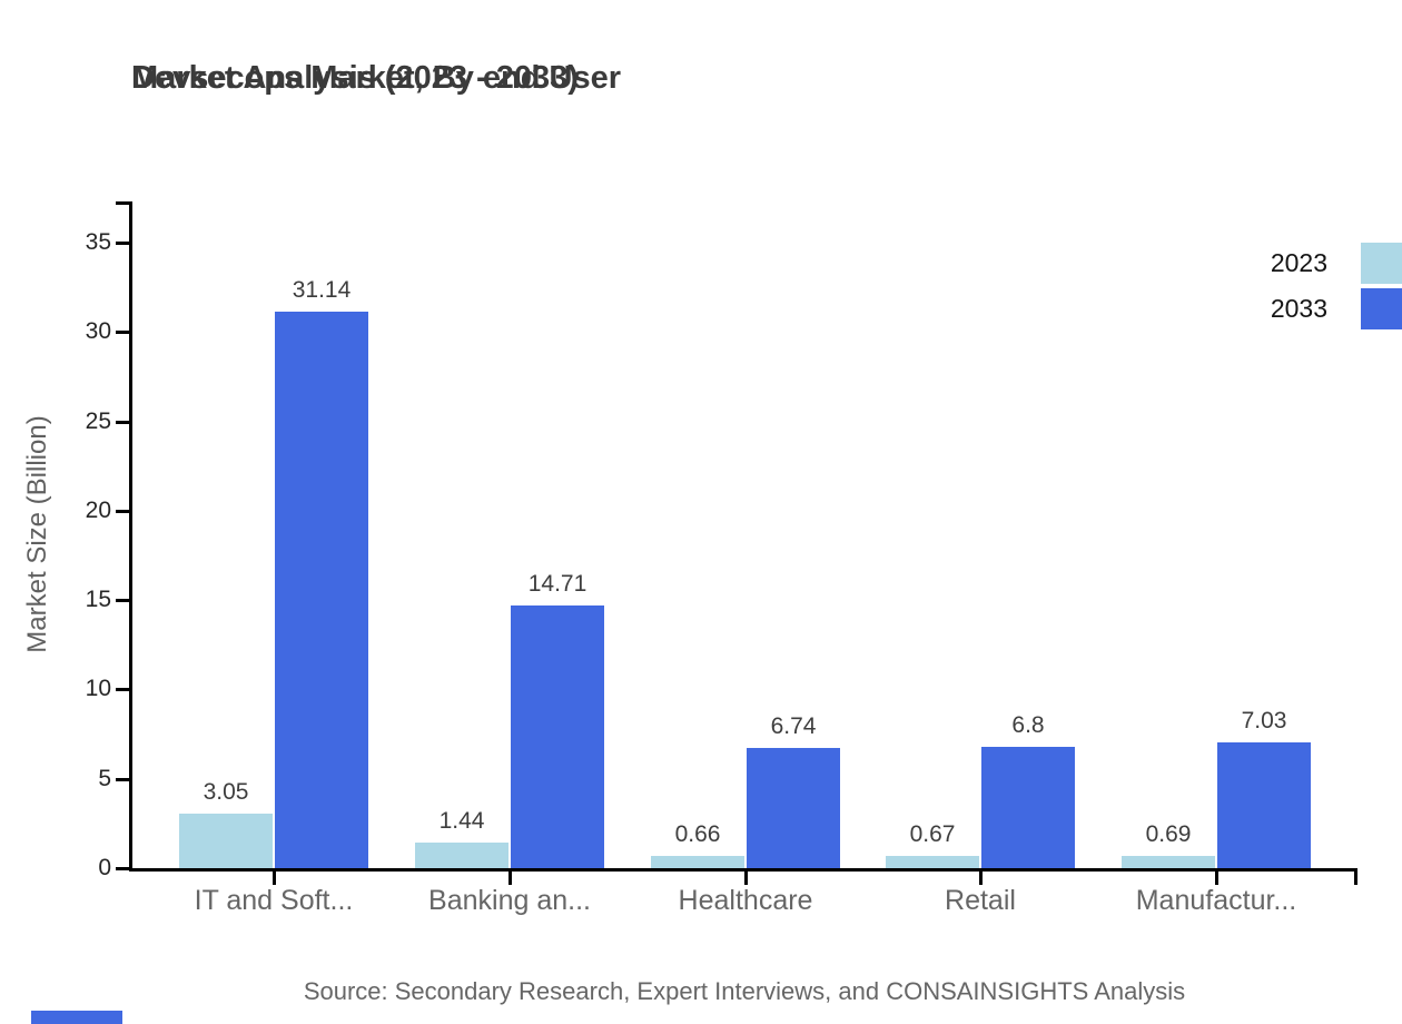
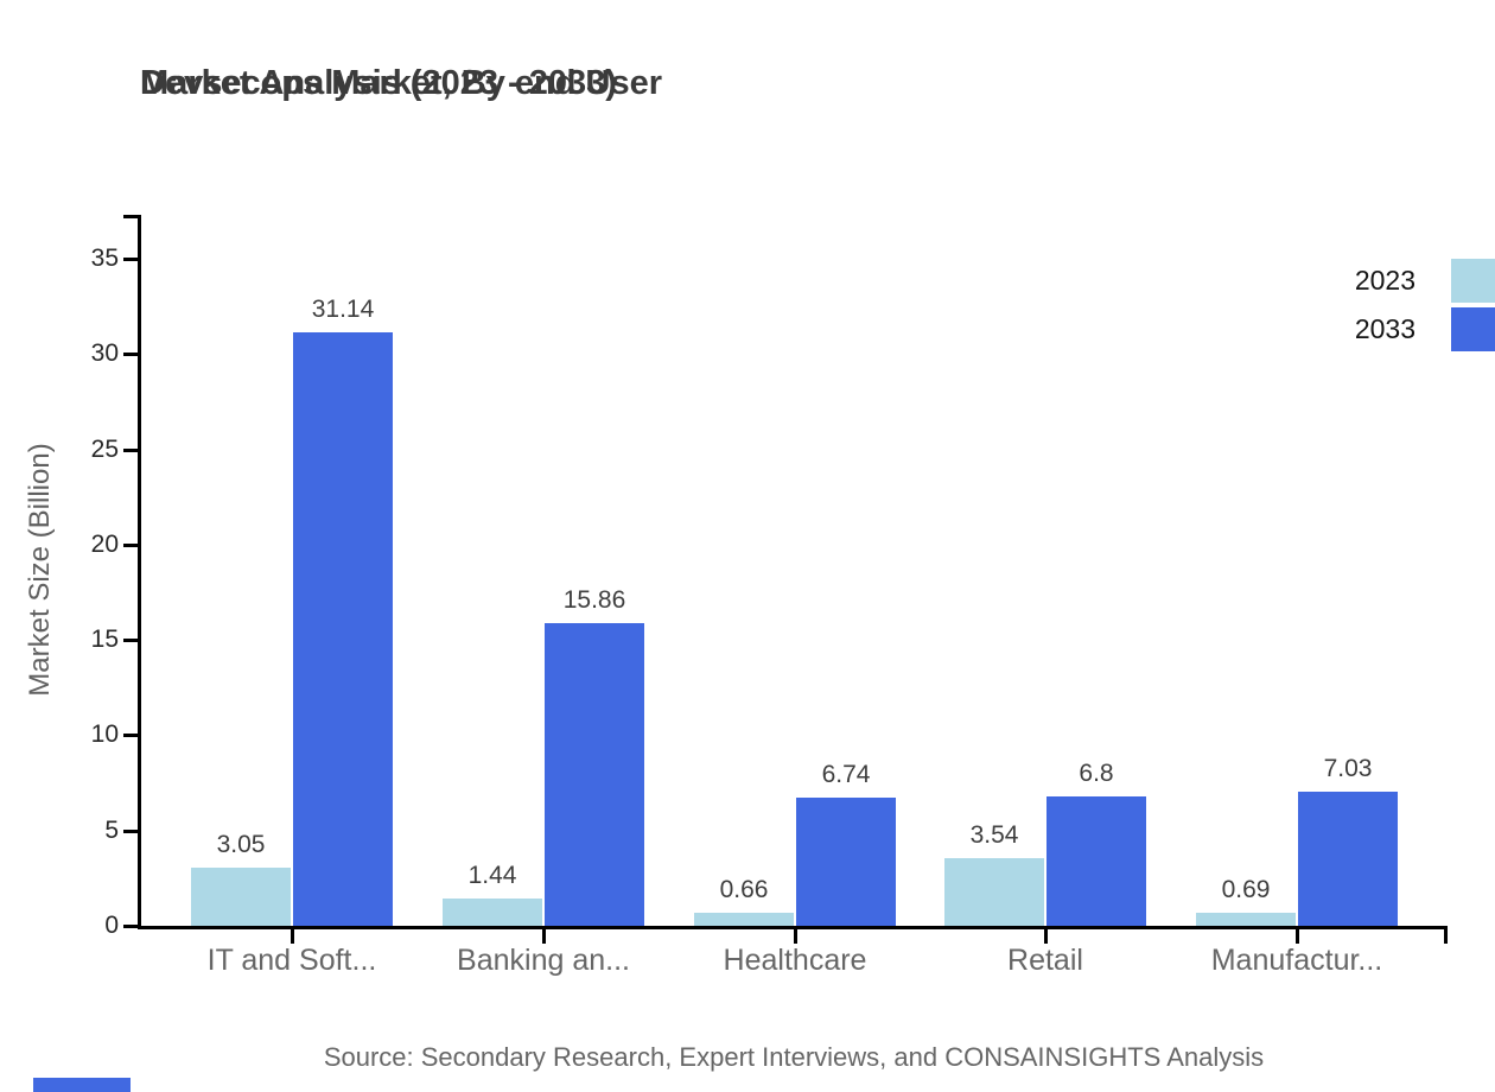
2033/Banking an...: 14.71 -> 15.86
2023/Retail: 0.67 -> 3.54
